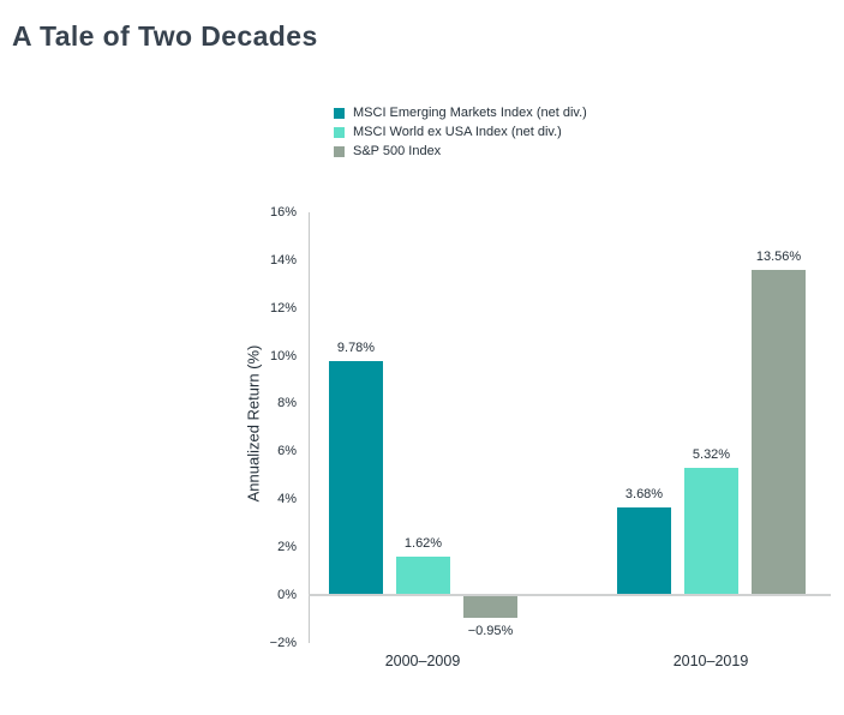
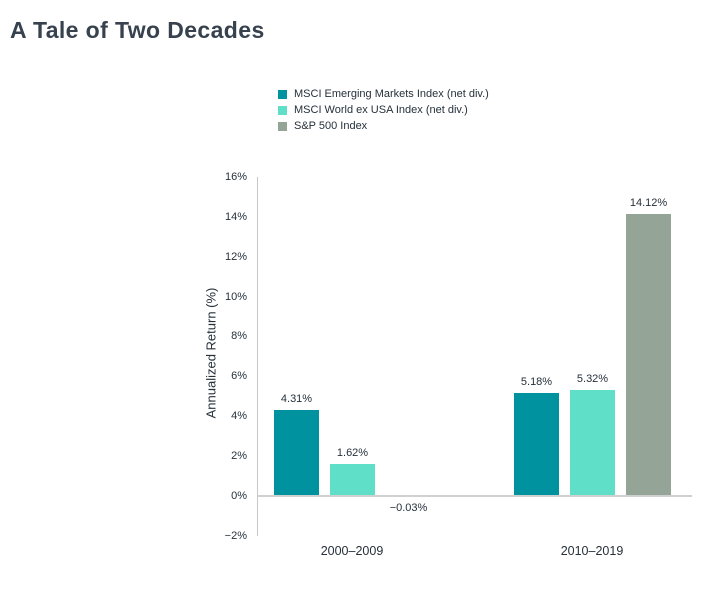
MSCI Emerging Markets Index (net div.)/2000–2009: 9.78% -> 4.31%
S&P 500 Index/2000–2009: −0.95% -> −0.03%
MSCI Emerging Markets Index (net div.)/2010–2019: 3.68% -> 5.18%
S&P 500 Index/2010–2019: 13.56% -> 14.12%
